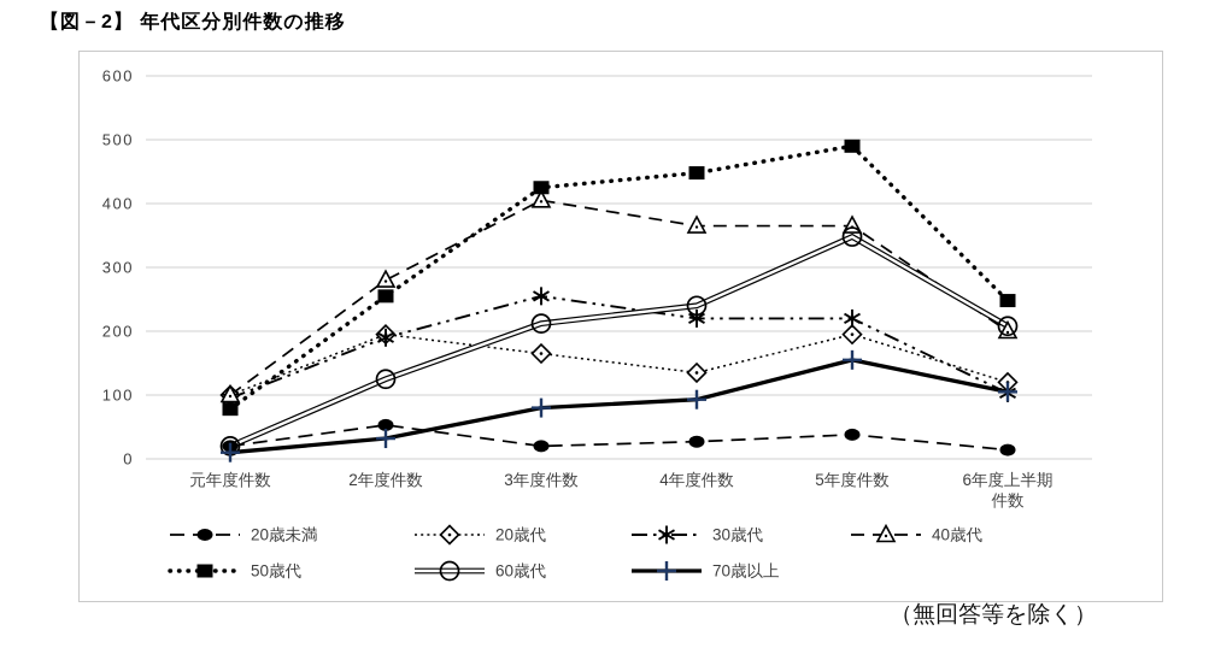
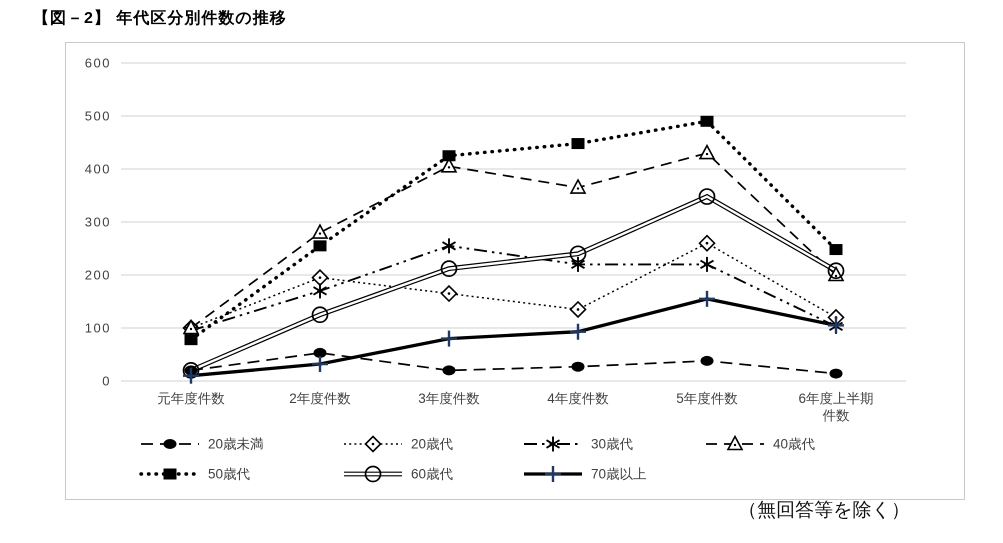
30歳代/2年度件数: 190 -> 170
20歳代/5年度件数: 200 -> 260
40歳代/5年度件数: 360 -> 430
